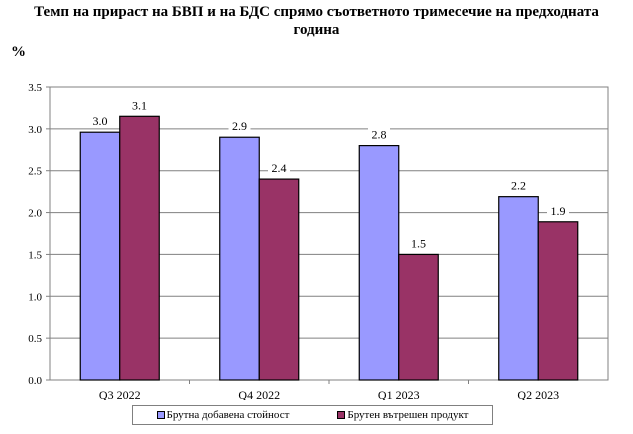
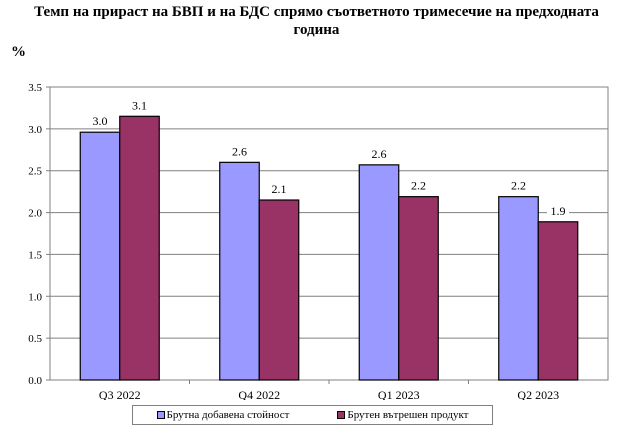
Брутна добавена стойност/Q4 2022: 2.9 -> 2.6
Брутен вътрешен продукт/Q4 2022: 2.4 -> 2.1
Брутна добавена стойност/Q1 2023: 2.8 -> 2.6
Брутен вътрешен продукт/Q1 2023: 1.5 -> 2.2
